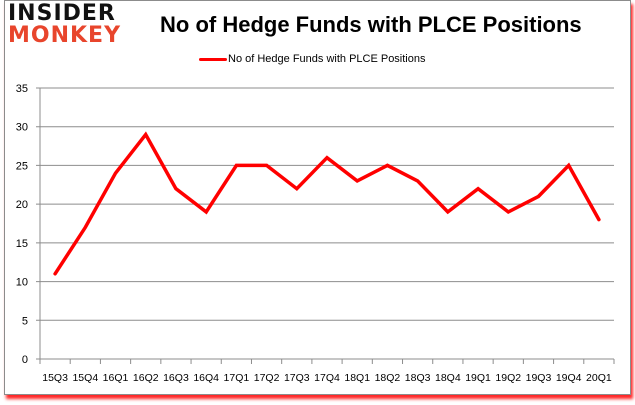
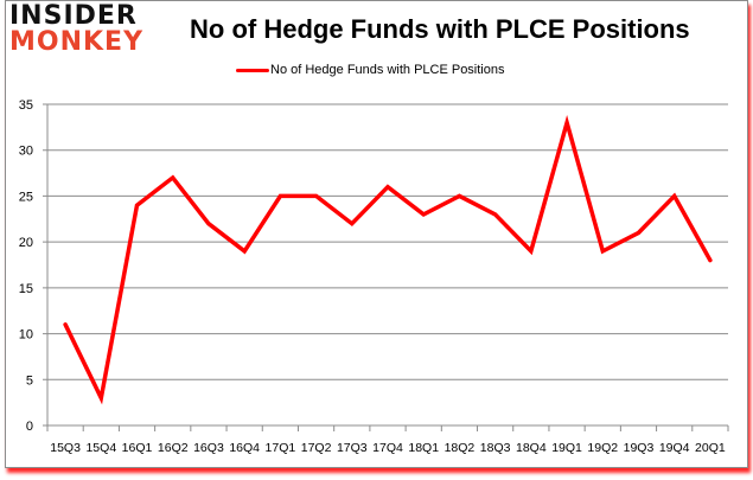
15Q4: 17 -> 3
16Q2: 29 -> 27
19Q1: 22 -> 33
